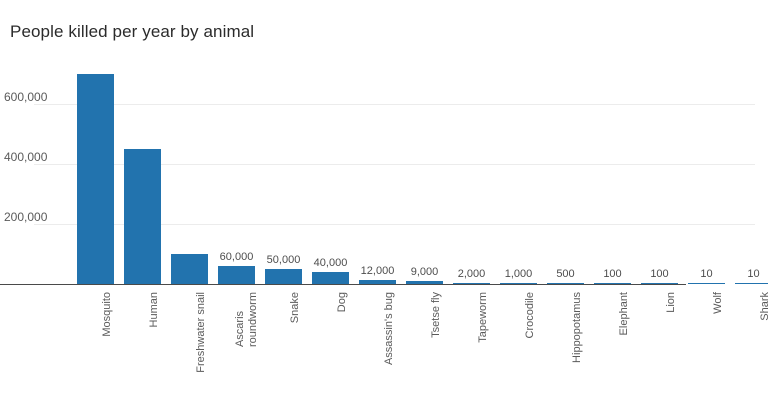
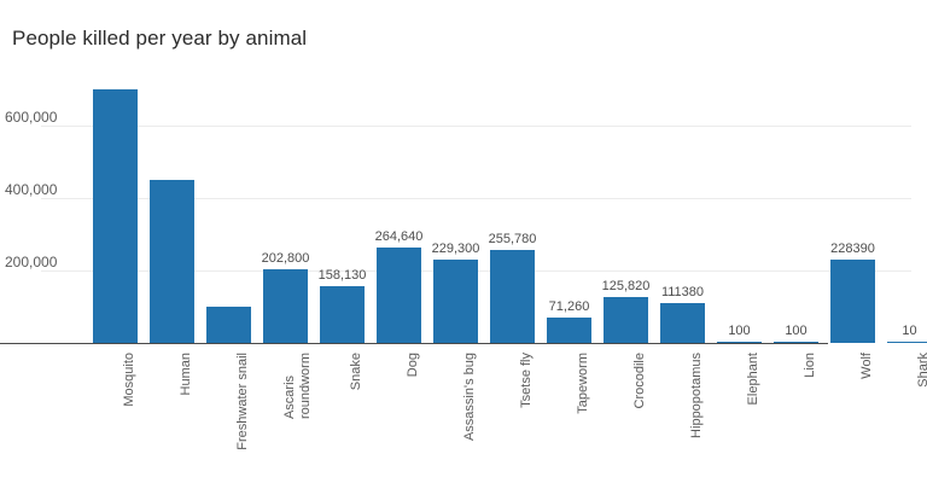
Ascaris roundworm: 60,000 -> 202,800
Snake: 50,000 -> 158,130
Dog: 40,000 -> 264,640
Assassin's bug: 12,000 -> 229,300
Tsetse fly: 9,000 -> 255,780
Tapeworm: 2,000 -> 71,260
Crocodile: 1,000 -> 125,820
Hippopotamus: 500 -> 111380
Wolf: 10 -> 228390
